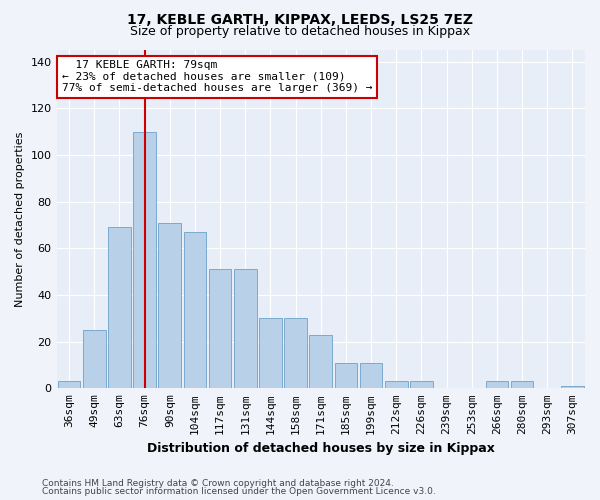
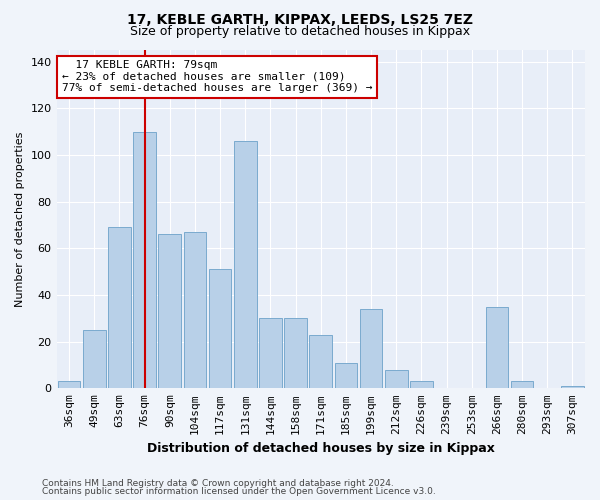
90sqm: 71 -> 66
131sqm: 51 -> 106
199sqm: 11 -> 34
212sqm: 3 -> 8
266sqm: 3 -> 35
